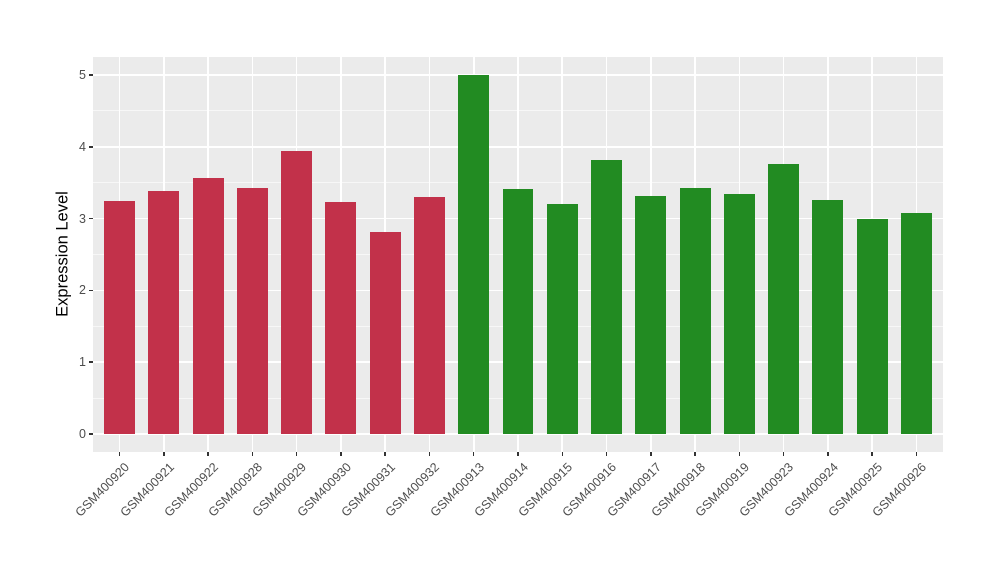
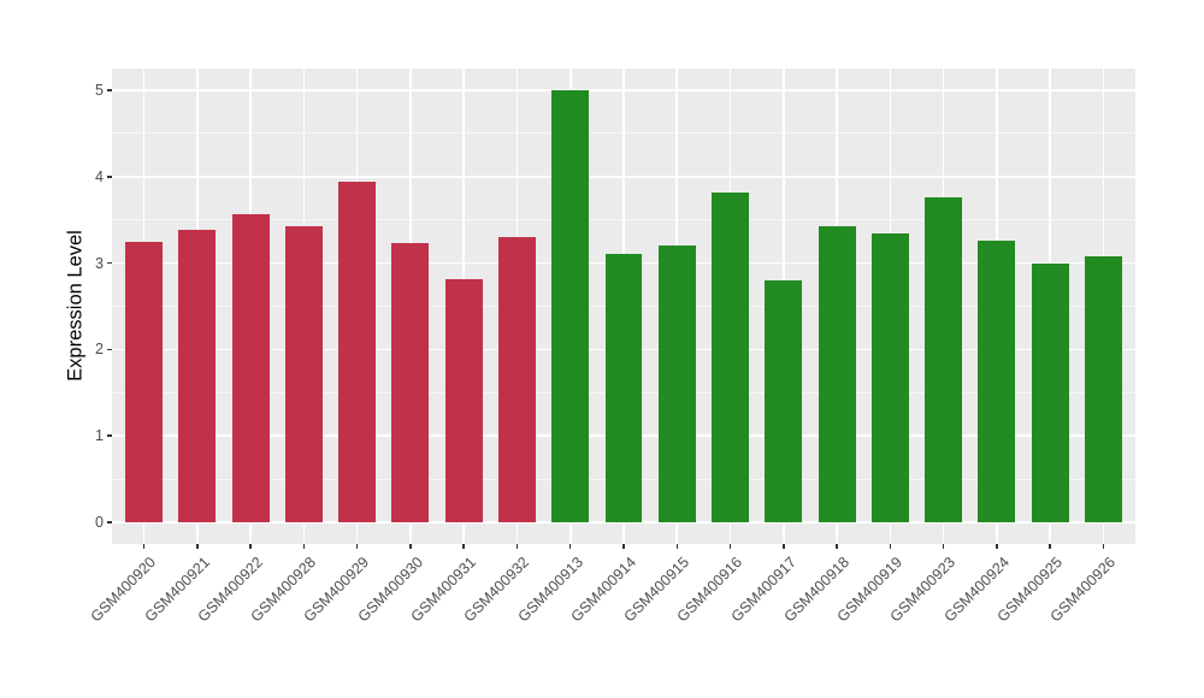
GSM400914: 3.4 -> 3.1
GSM400917: 3.3 -> 2.8
